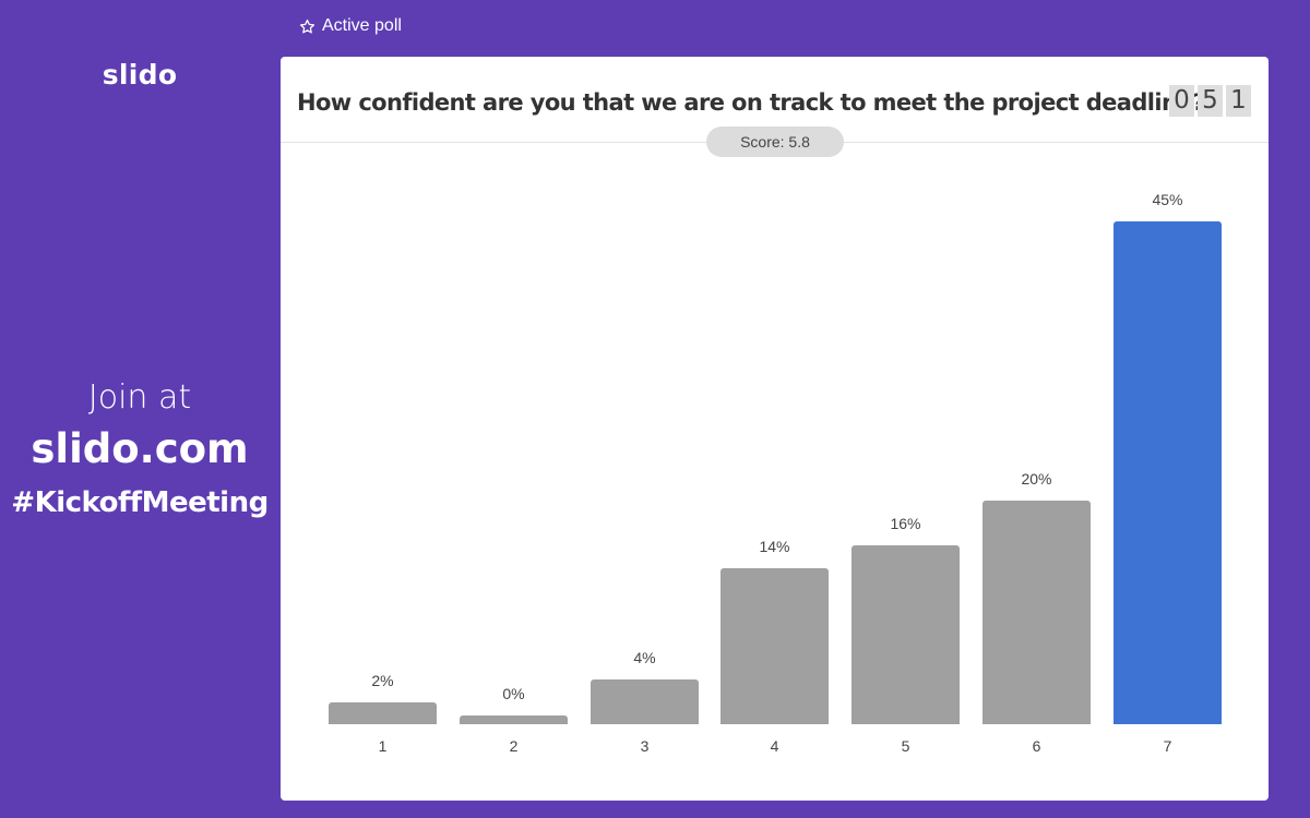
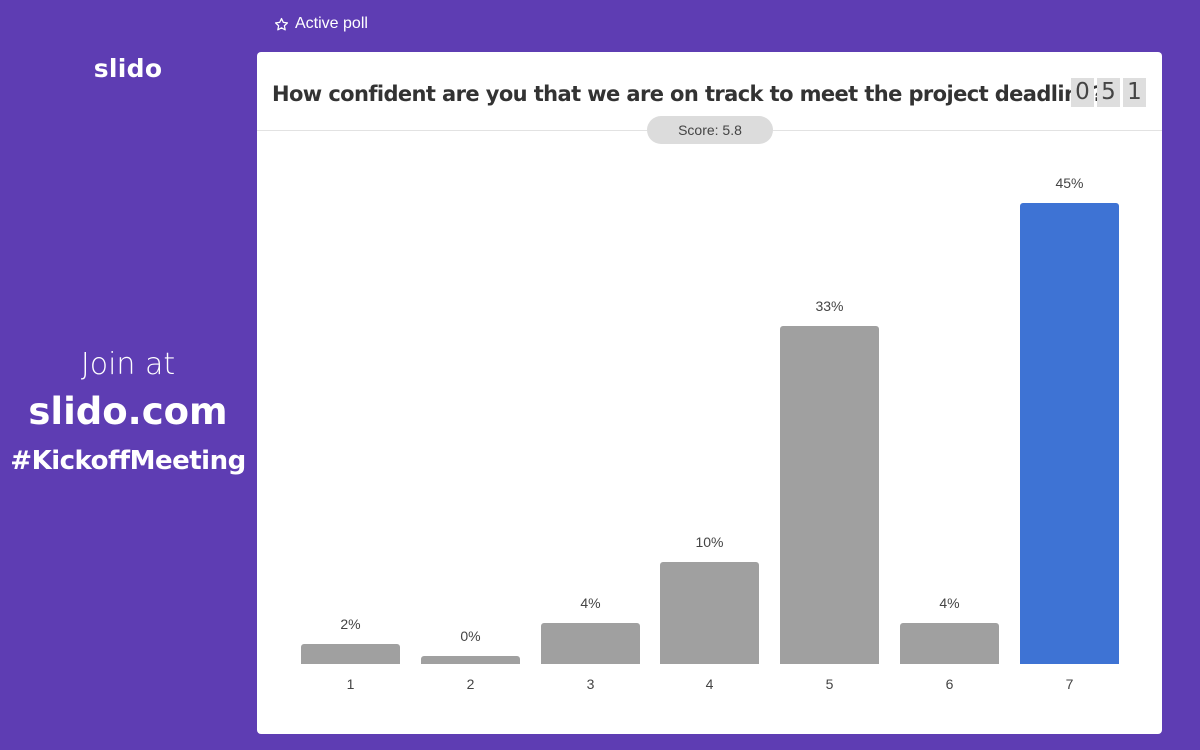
4: 14% -> 10%
5: 16% -> 33%
6: 20% -> 4%
